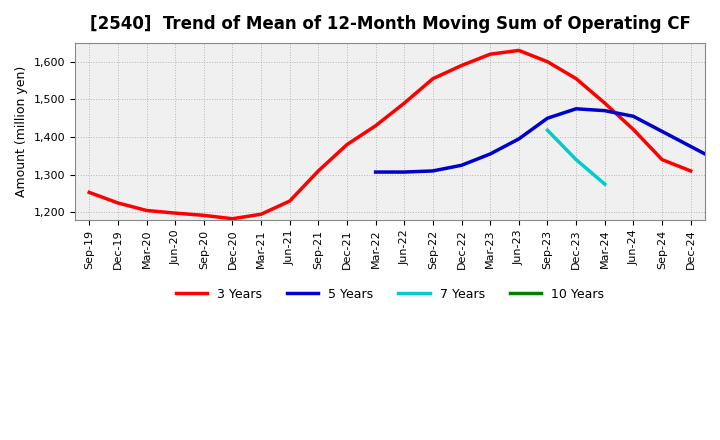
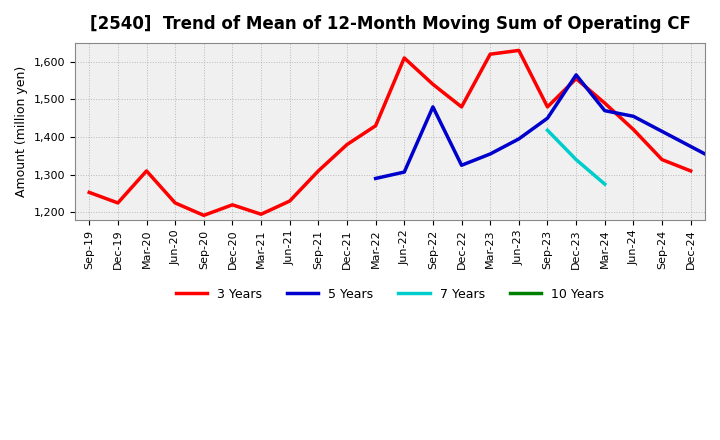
3 Years/Mar-20: 1,205 -> 1,310
3 Years/Jun-20: 1,198 -> 1,225
3 Years/Dec-20: 1,183 -> 1,220
5 Years/Mar-22: 1,307 -> 1,290
3 Years/Jun-22: 1,490 -> 1,610
3 Years/Sep-22: 1,555 -> 1,540
5 Years/Sep-22: 1,310 -> 1,480
3 Years/Dec-22: 1,590 -> 1,480
3 Years/Sep-23: 1,600 -> 1,480
5 Years/Dec-23: 1,475 -> 1,565
